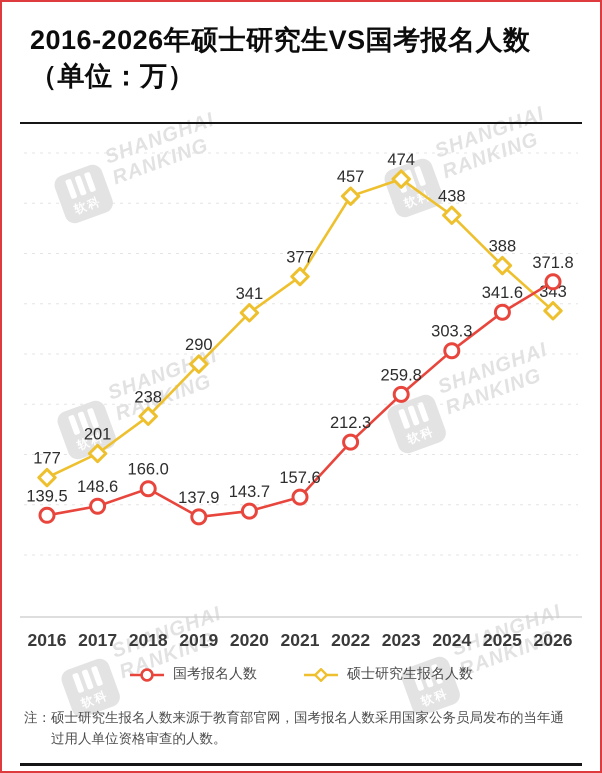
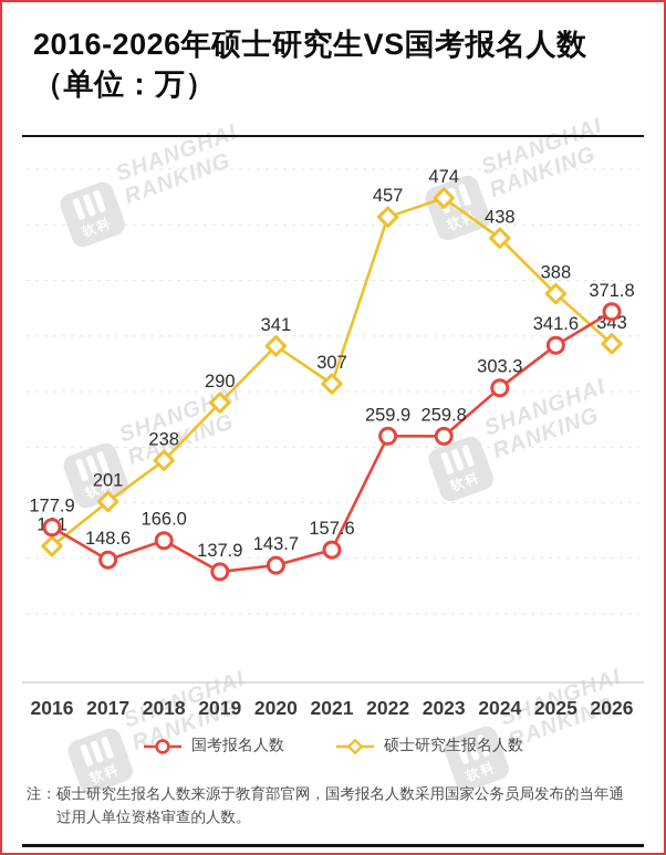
国考报名人数/2016: 139.5 -> 177.9
硕士研究生报名人数/2016: 177 -> 161
硕士研究生报名人数/2021: 377 -> 307
国考报名人数/2022: 212.3 -> 259.9
